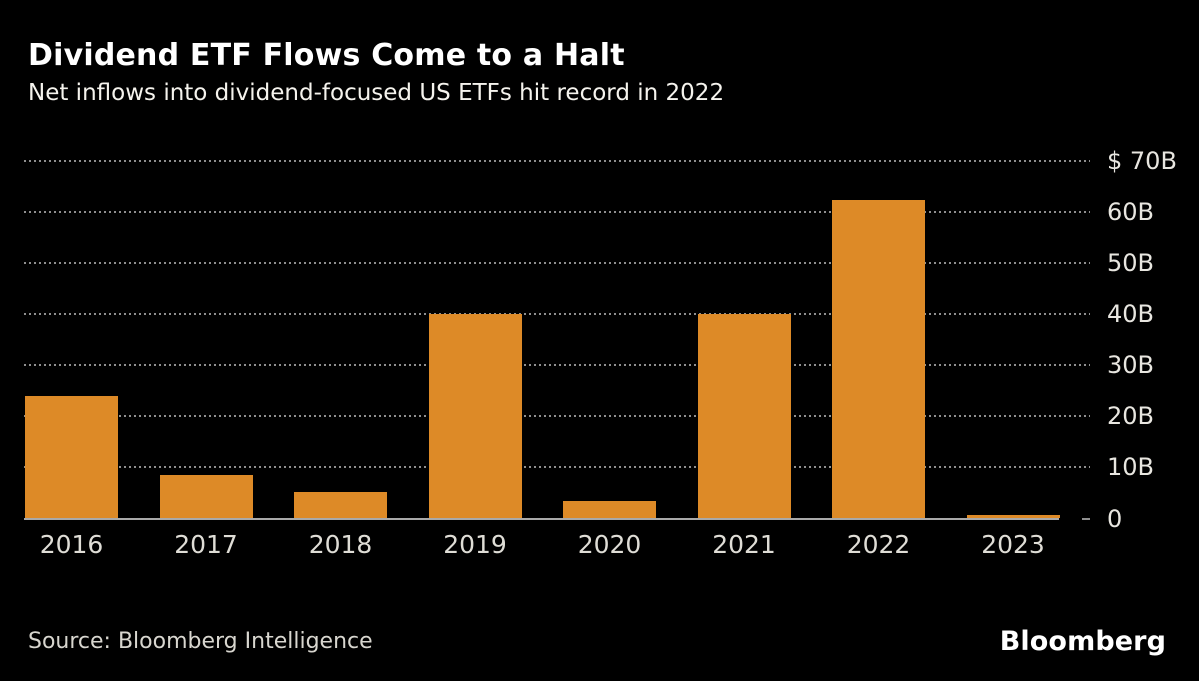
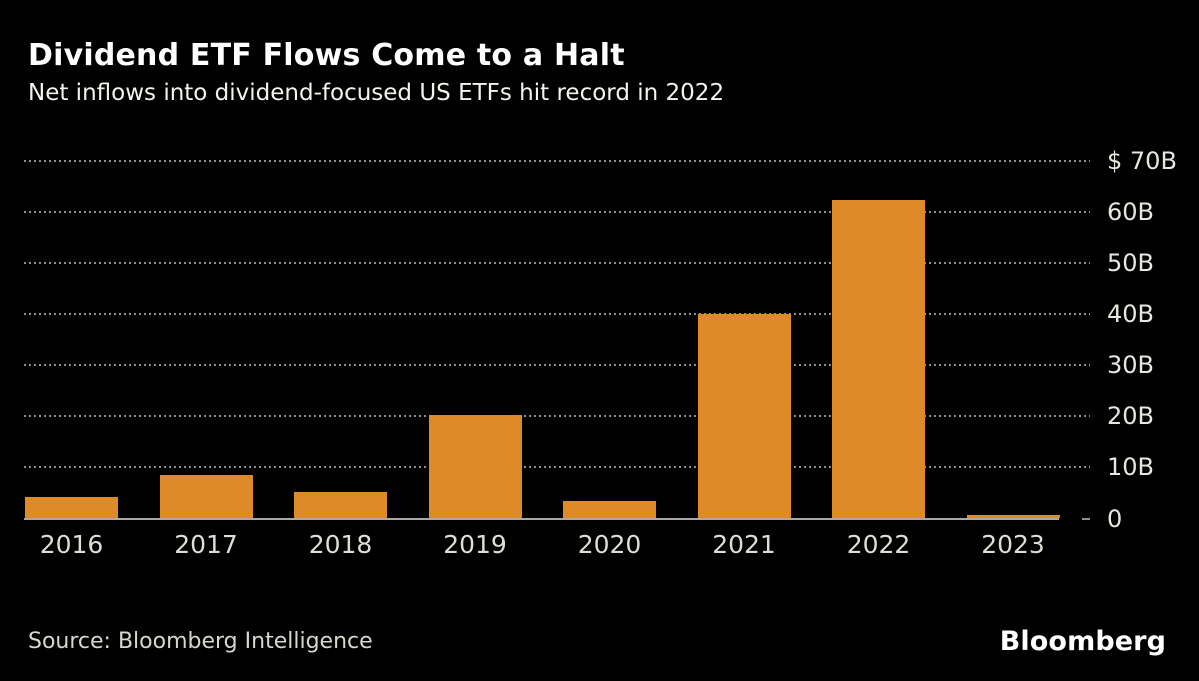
2016: 24B -> 4B
2019: 40B -> 20B
